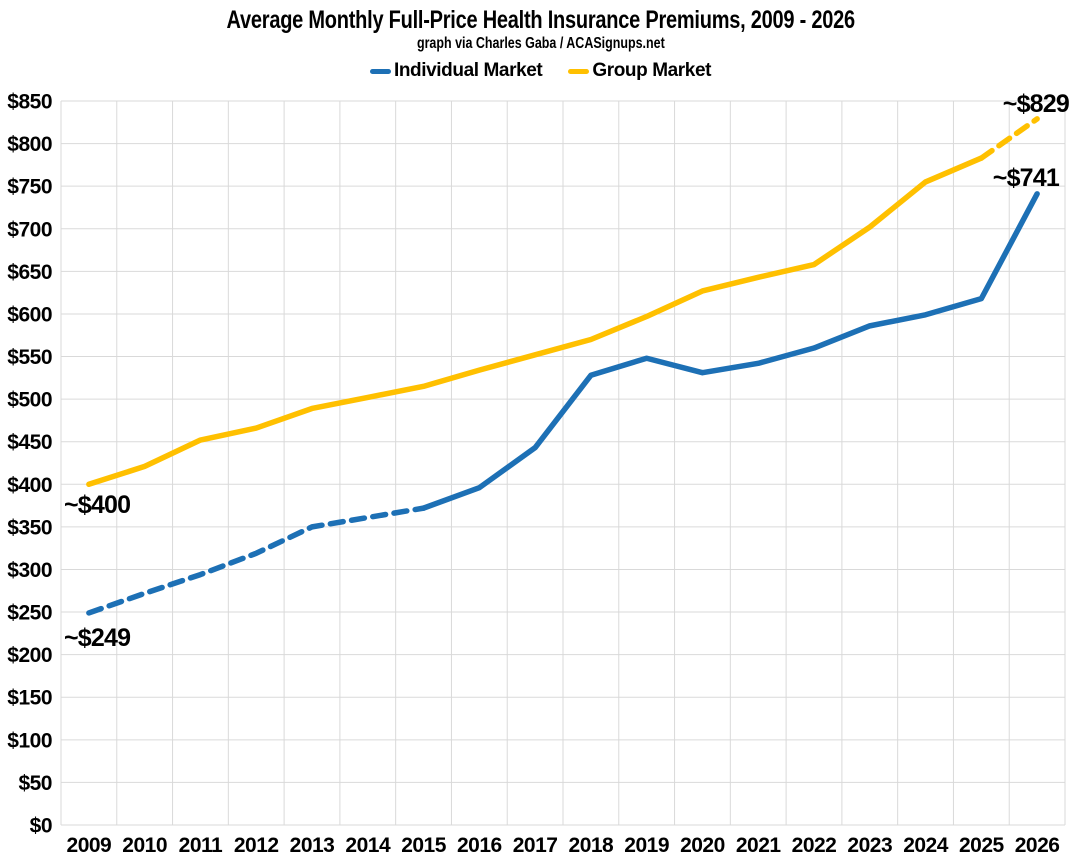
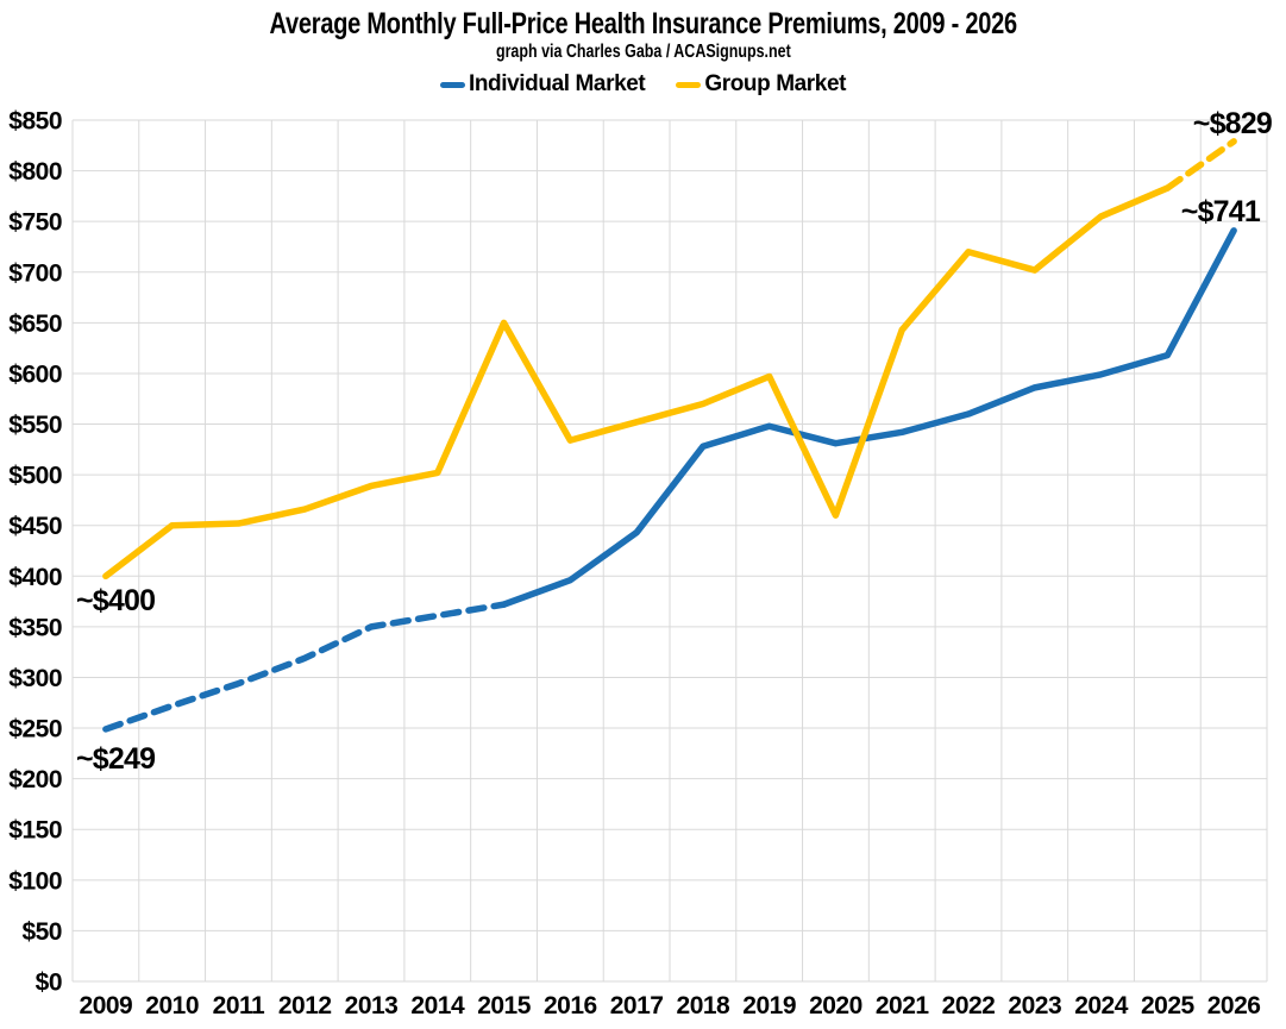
Group Market/2010: $420 -> $450
Group Market/2015: $520 -> $650
Group Market/2020: $630 -> $460
Group Market/2022: $660 -> $720
